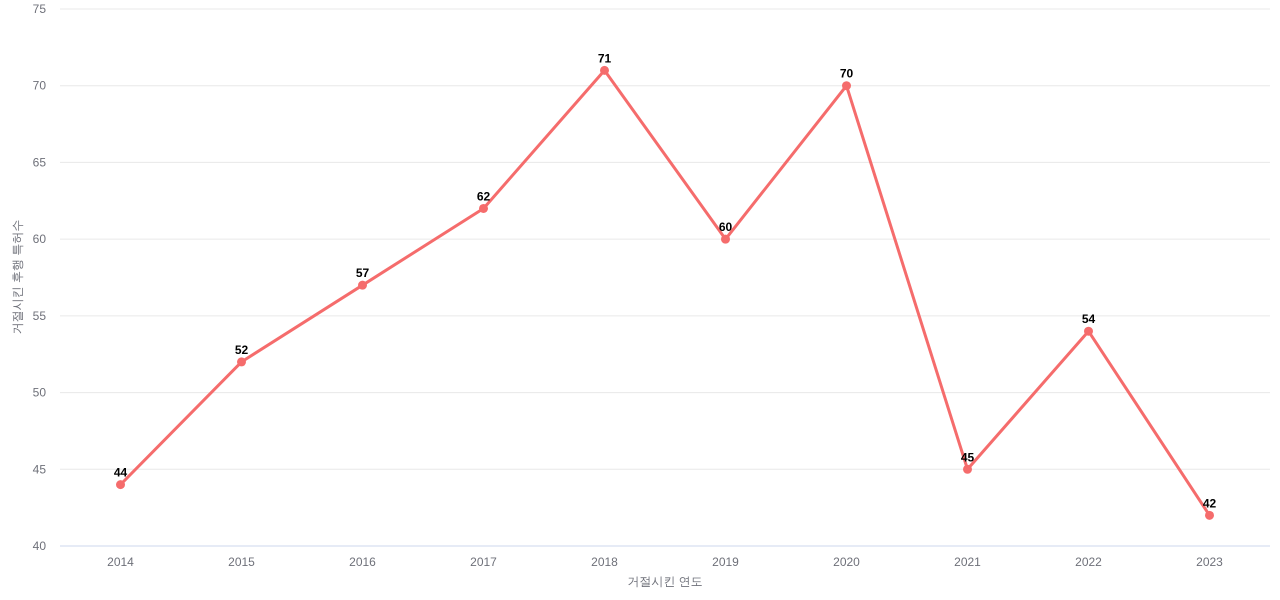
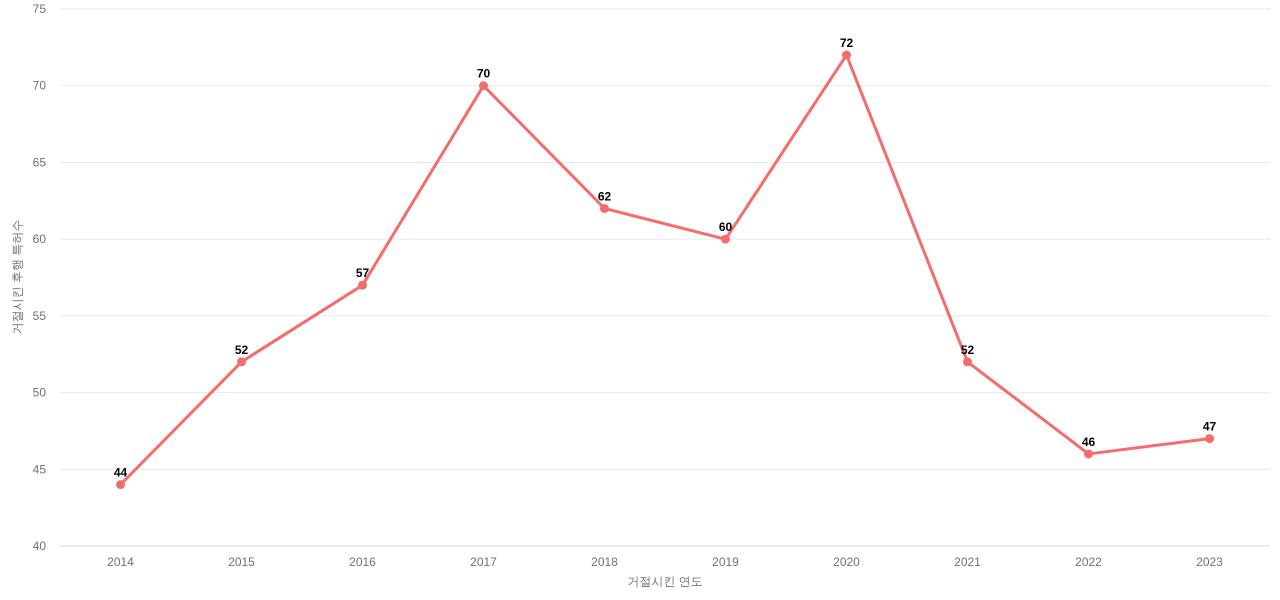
2017: 62 -> 70
2018: 71 -> 62
2020: 70 -> 72
2021: 45 -> 52
2022: 54 -> 46
2023: 42 -> 47
